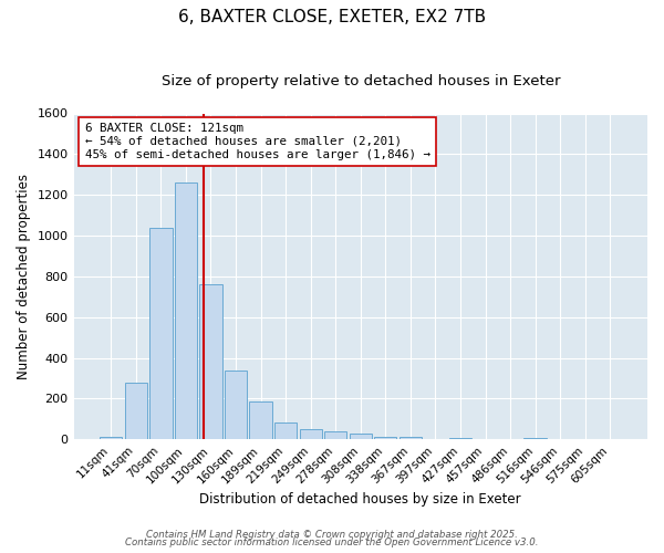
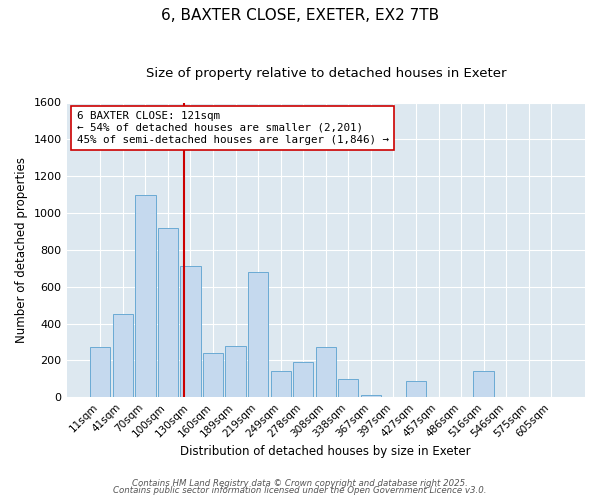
11sqm: 10 -> 270
41sqm: 280 -> 450
70sqm: 1040 -> 1100
100sqm: 1260 -> 920
130sqm: 760 -> 710
160sqm: 340 -> 240
189sqm: 180 -> 280
219sqm: 80 -> 680
249sqm: 50 -> 140
278sqm: 40 -> 190
308sqm: 30 -> 270
338sqm: 10 -> 100
427sqm: 0 -> 90
516sqm: 0 -> 140
